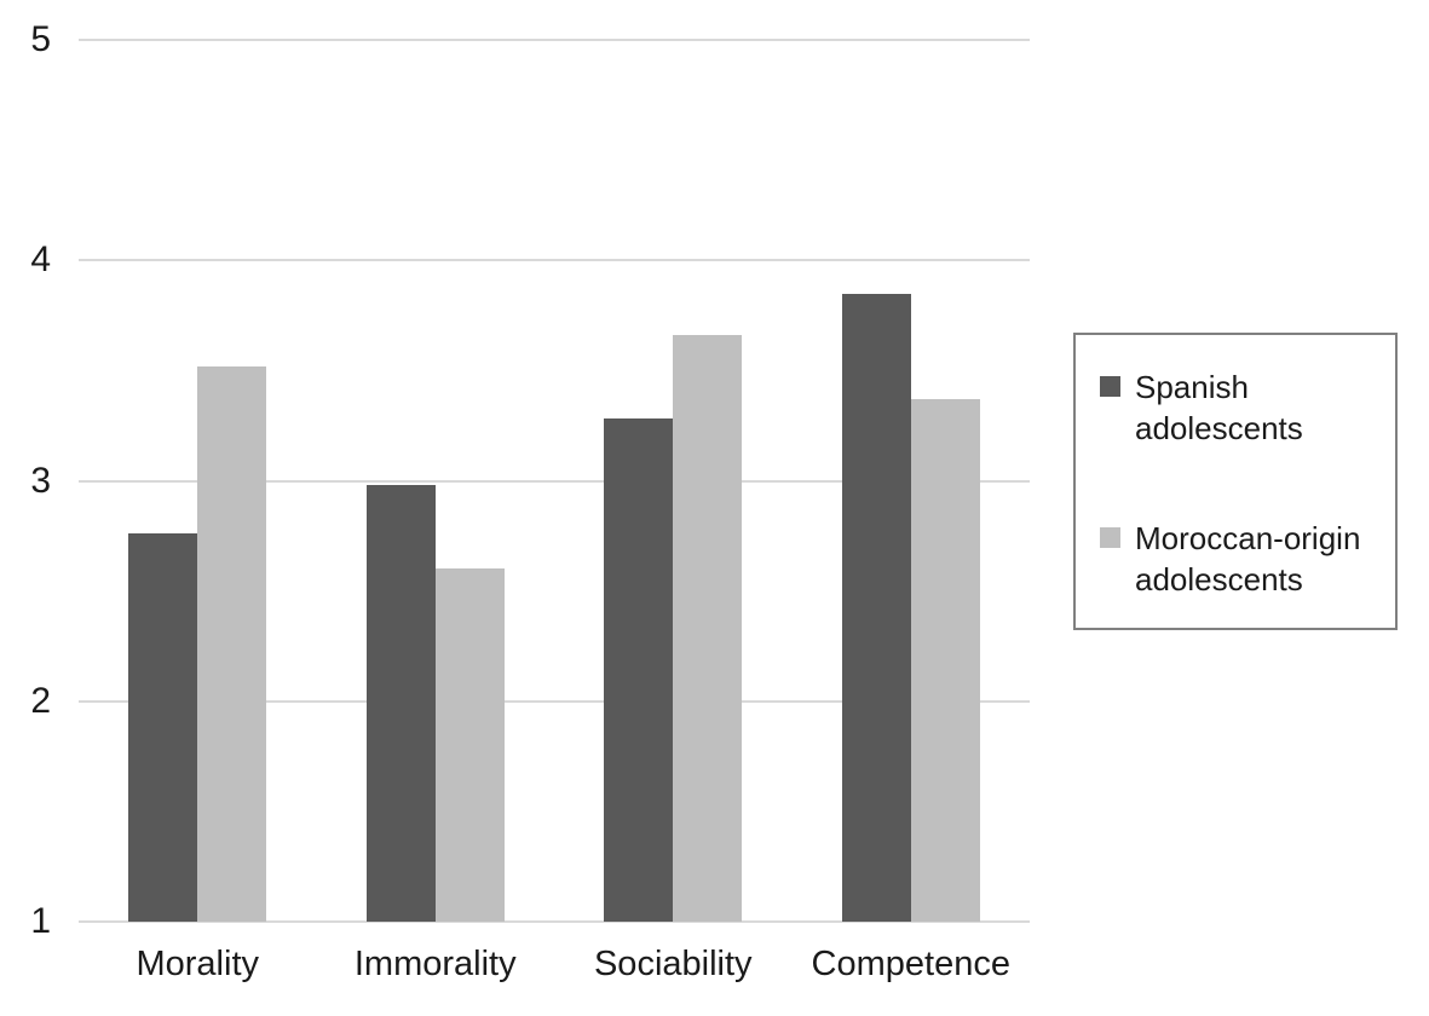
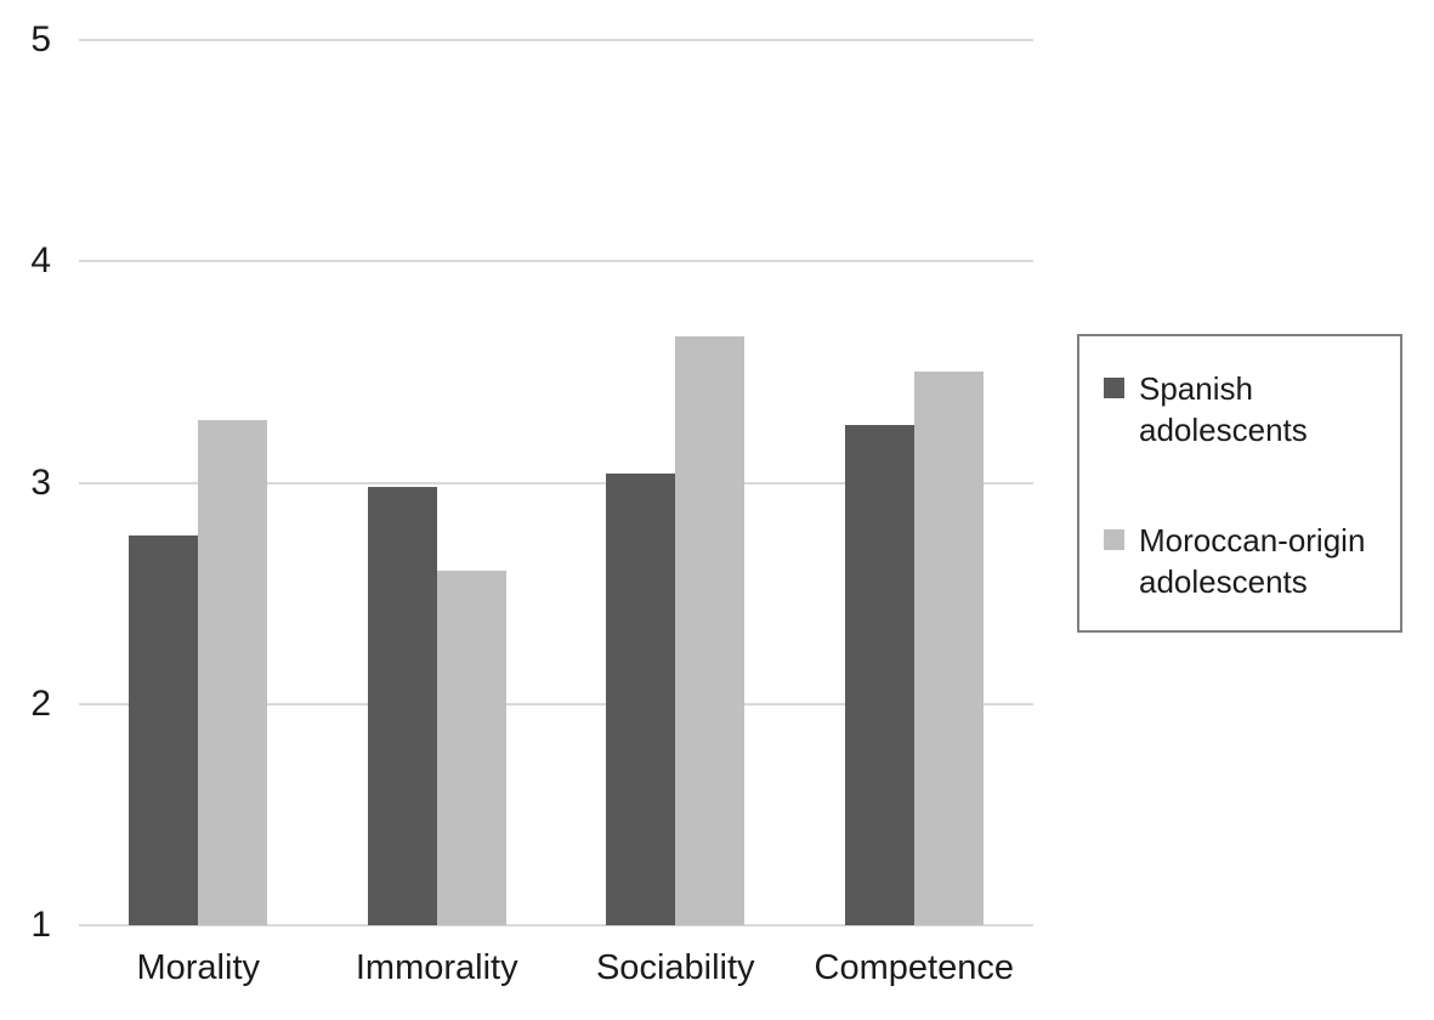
Moroccan-origin adolescents/Morality: 3.52 -> 3.28
Spanish adolescents/Sociability: 3.28 -> 3.04
Spanish adolescents/Competence: 3.85 -> 3.26
Moroccan-origin adolescents/Competence: 3.37 -> 3.50
